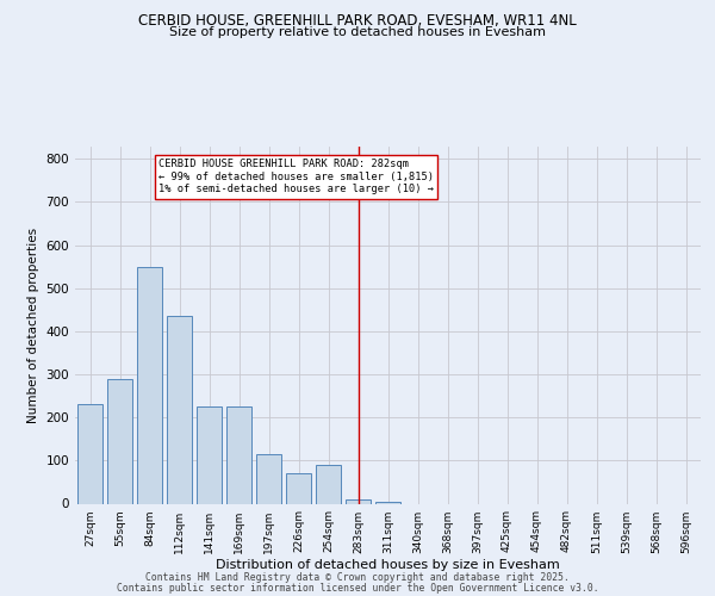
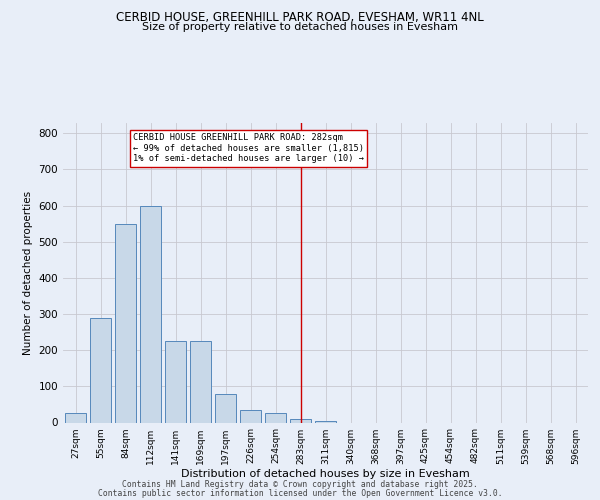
27sqm: 230 -> 25
112sqm: 435 -> 600
197sqm: 115 -> 80
226sqm: 70 -> 35
254sqm: 90 -> 25
